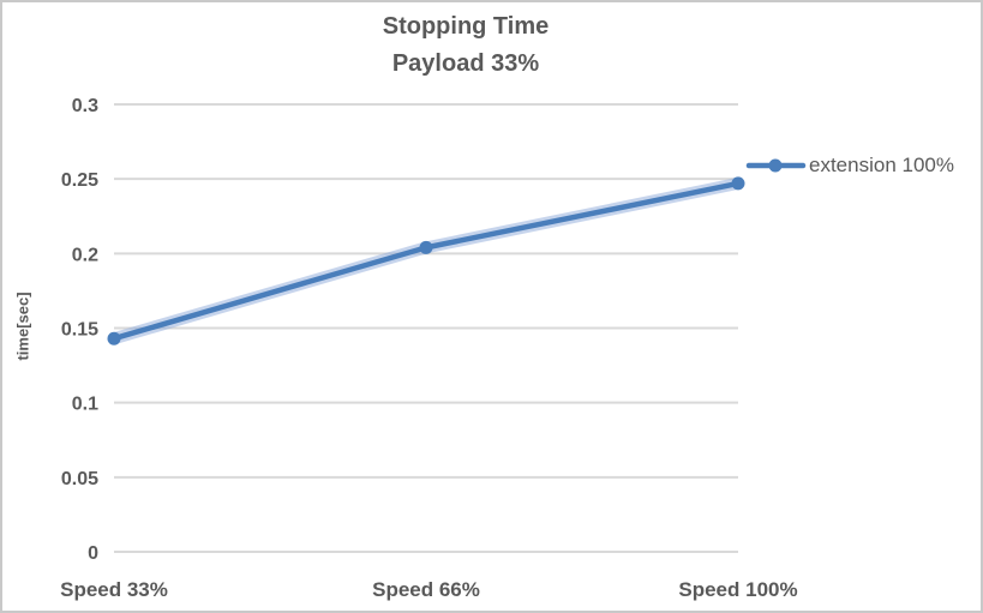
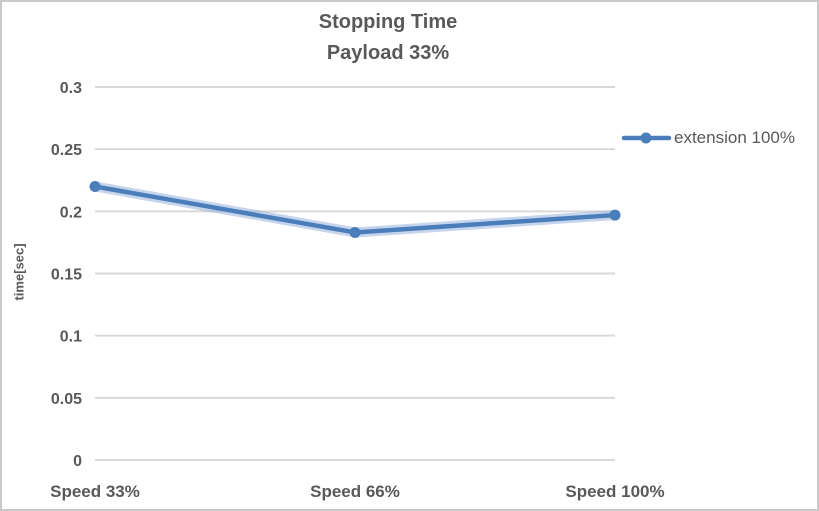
Speed 33%: 0.143 -> 0.220
Speed 66%: 0.204 -> 0.183
Speed 100%: 0.247 -> 0.197
